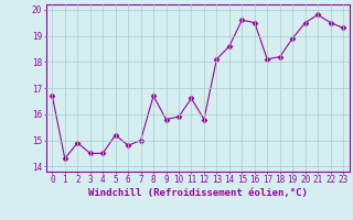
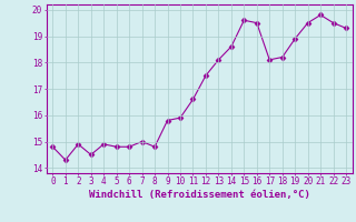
0: 16.7 -> 14.8
4: 14.5 -> 14.9
5: 15.2 -> 14.8
8: 16.7 -> 14.8
12: 15.8 -> 17.5
